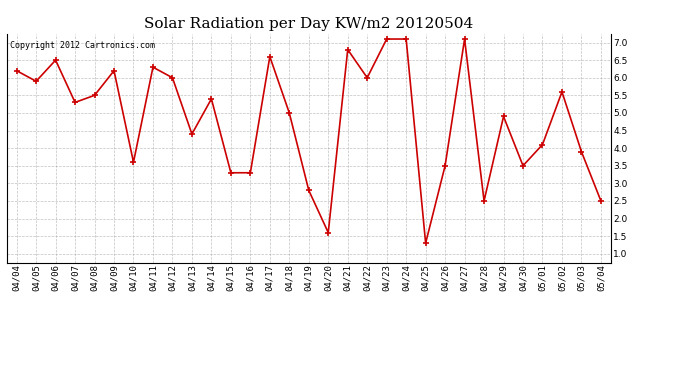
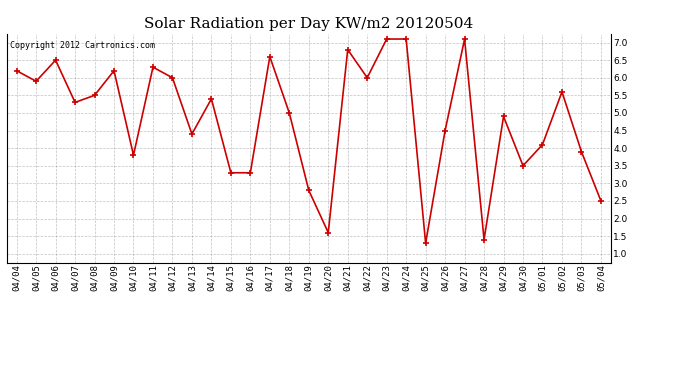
04/10: 3.6 -> 3.8
04/26: 3.5 -> 4.5
04/28: 2.5 -> 1.4
